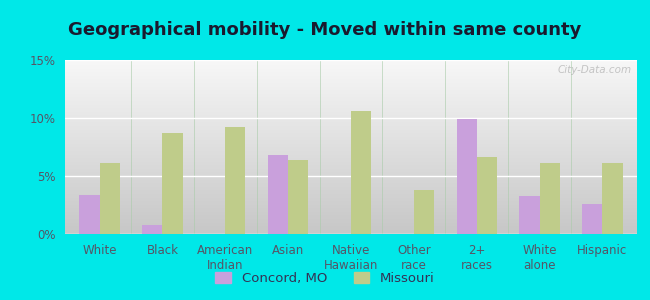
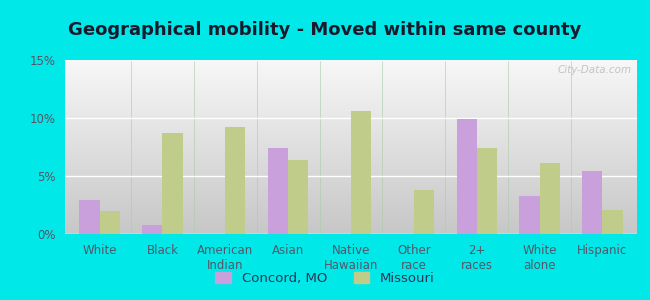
Concord, MO/White: 3.4% -> 2.9%
Missouri/White: 6.1% -> 2.0%
Concord, MO/Asian: 6.8% -> 7.4%
Missouri/2+ races: 6.6% -> 7.4%
Concord, MO/Hispanic: 2.6% -> 5.4%
Missouri/Hispanic: 6.1% -> 2.1%
